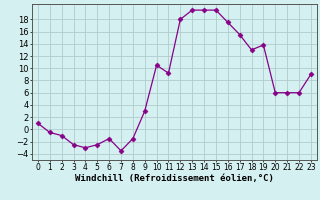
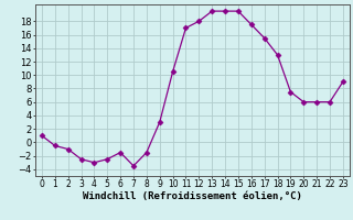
11: 9.2 -> 17.0
19: 13.8 -> 7.5
